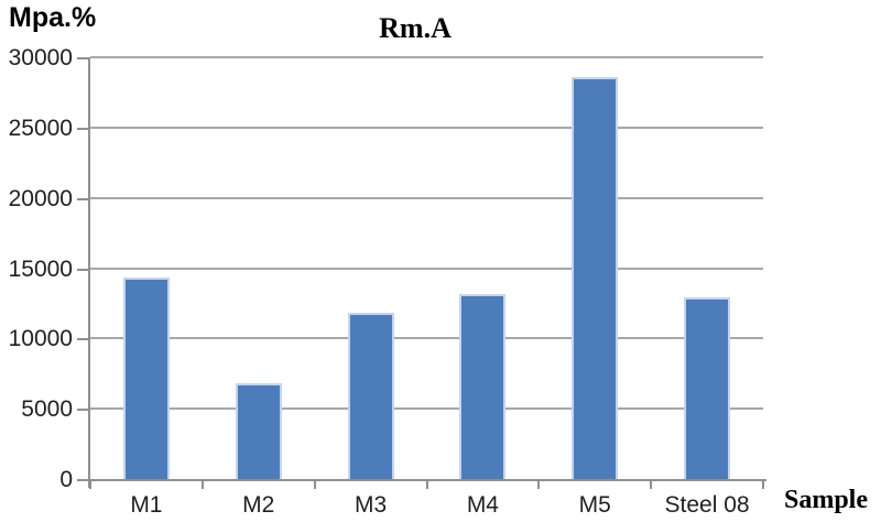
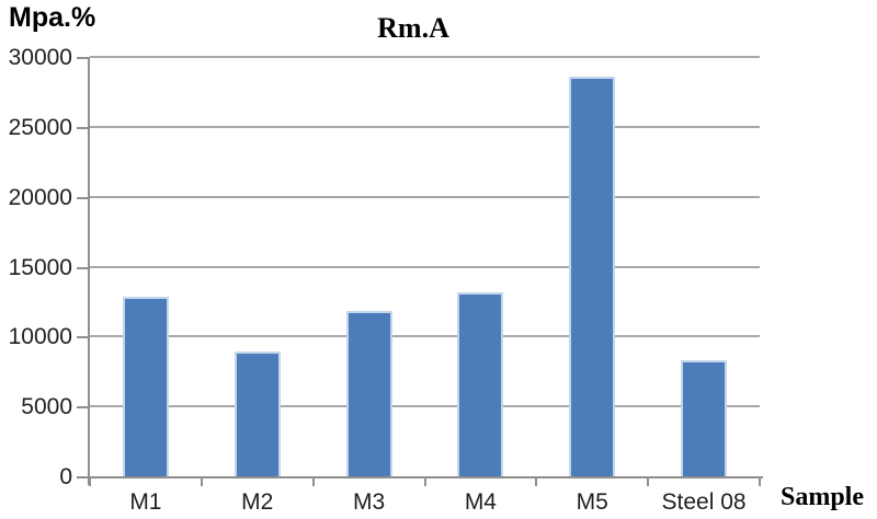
M1: 14400 -> 12900
M2: 6900 -> 9000
Steel 08: 13000 -> 8400
